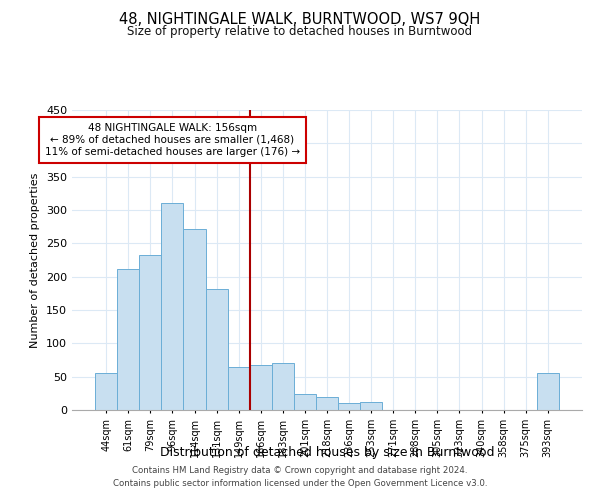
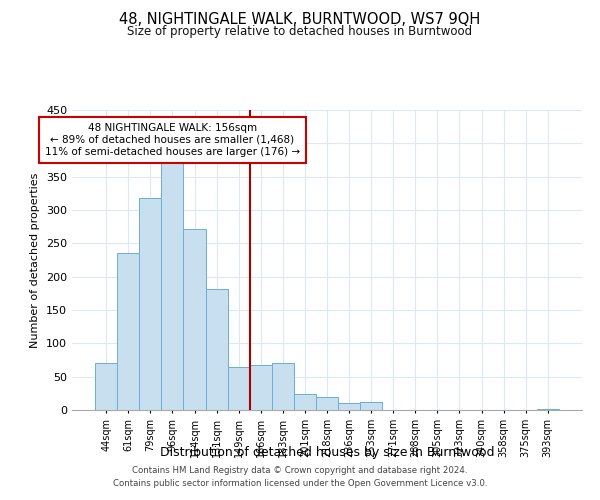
44sqm: 56 -> 70
61sqm: 212 -> 235
79sqm: 232 -> 318
96sqm: 310 -> 370
393sqm: 56 -> 2
